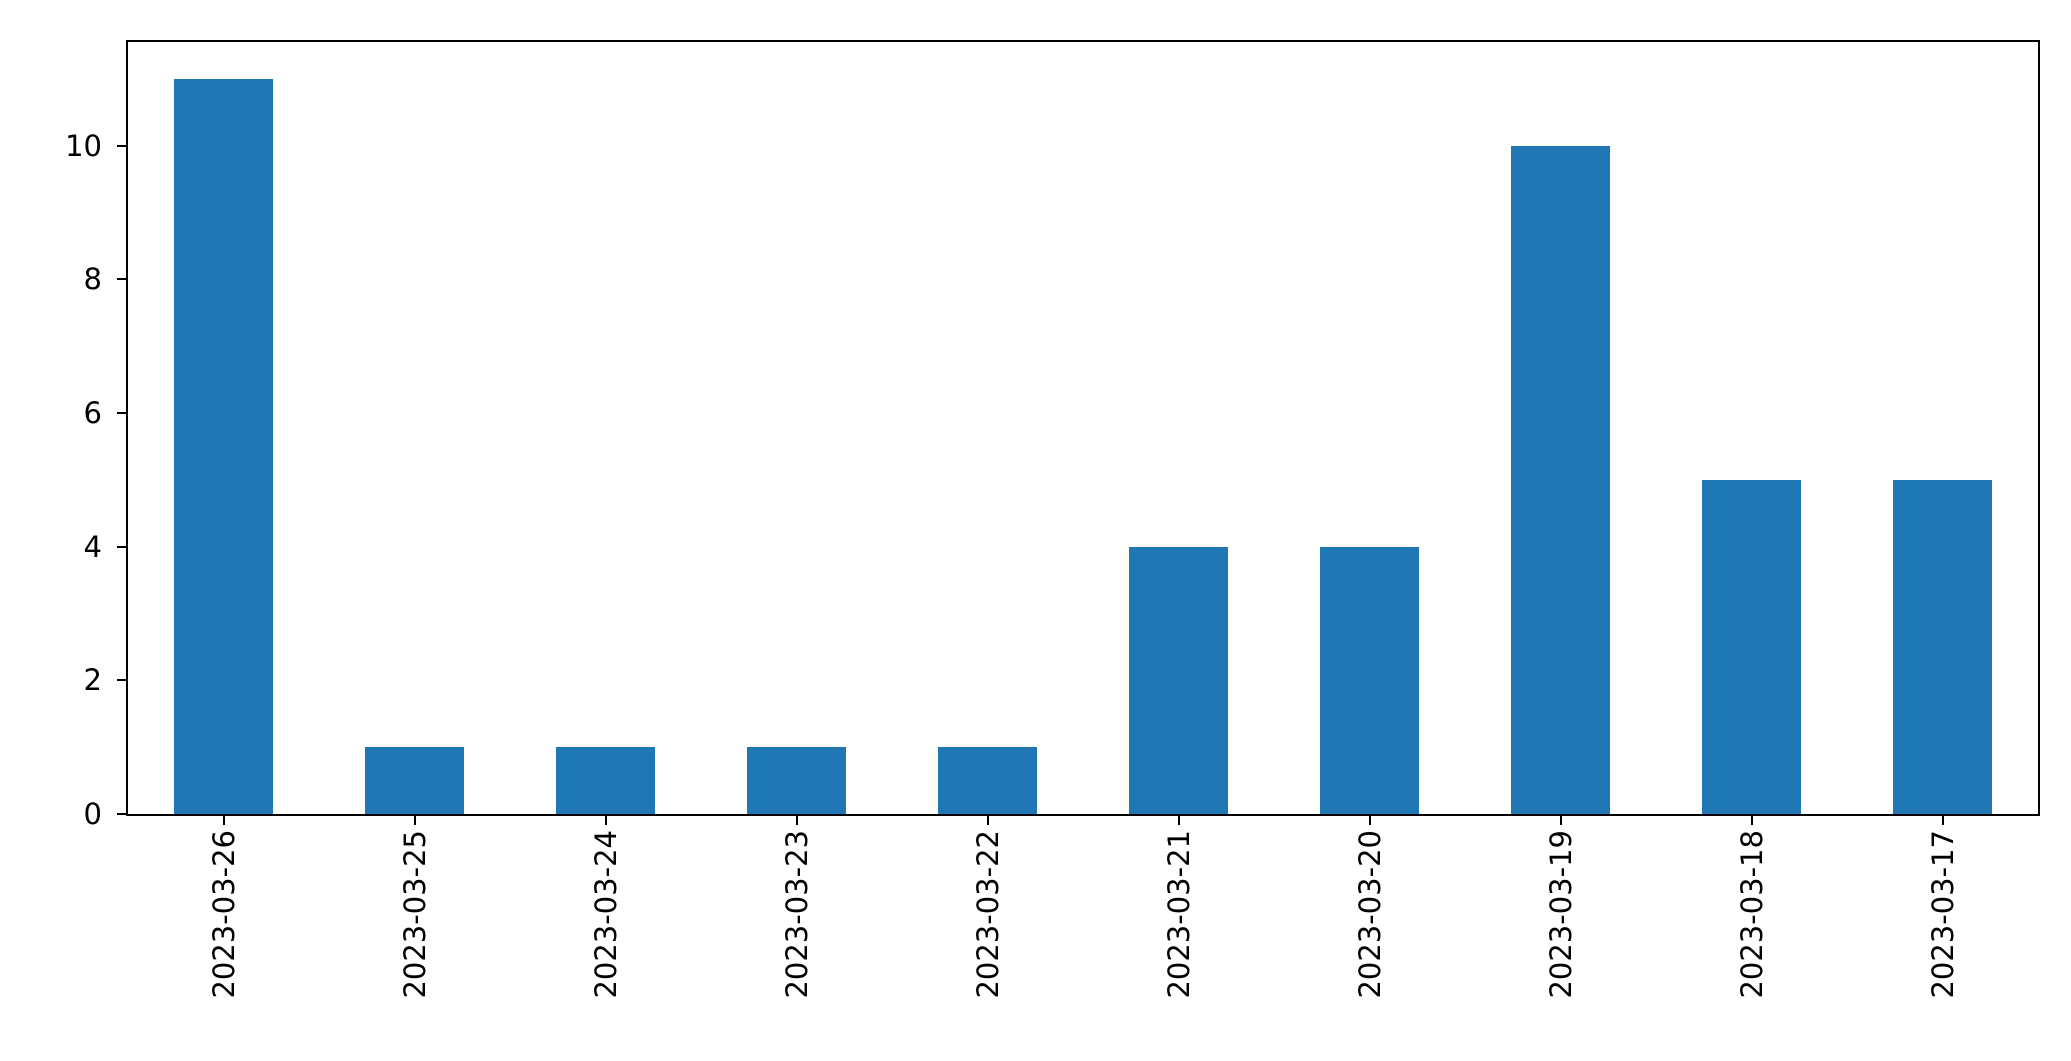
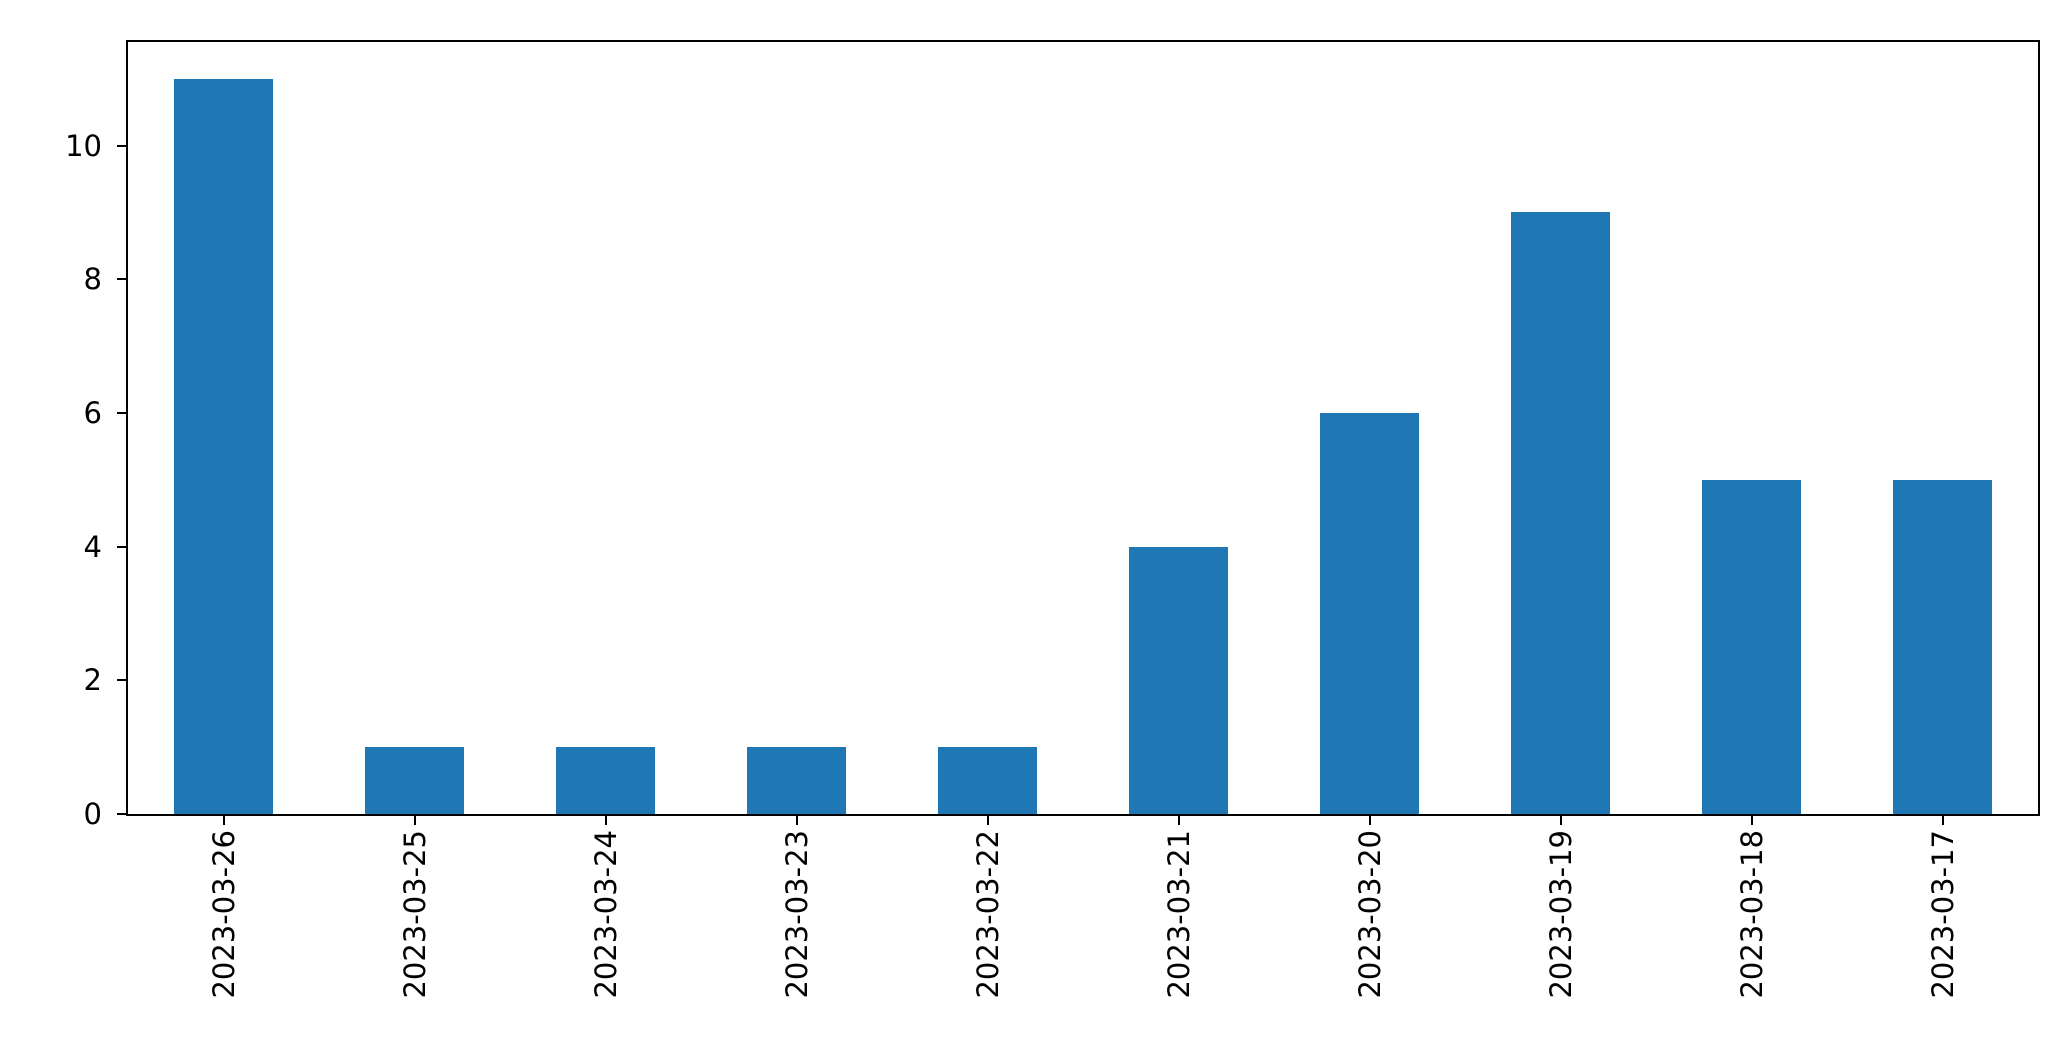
2023-03-20: 4 -> 6
2023-03-19: 10 -> 9
